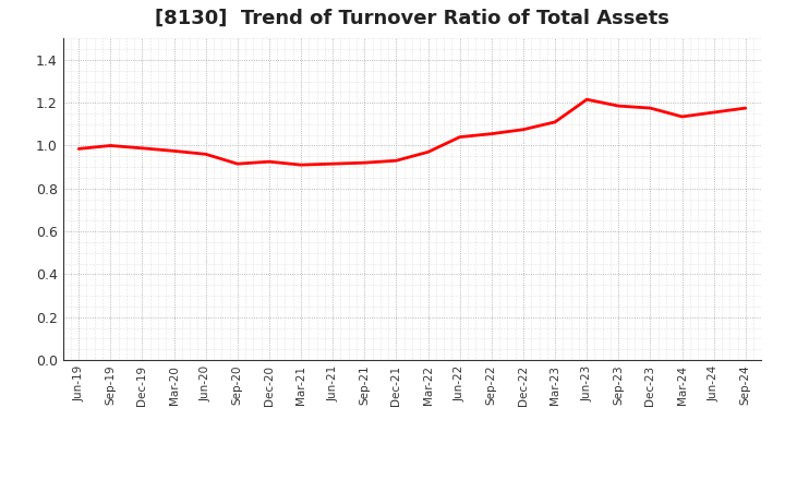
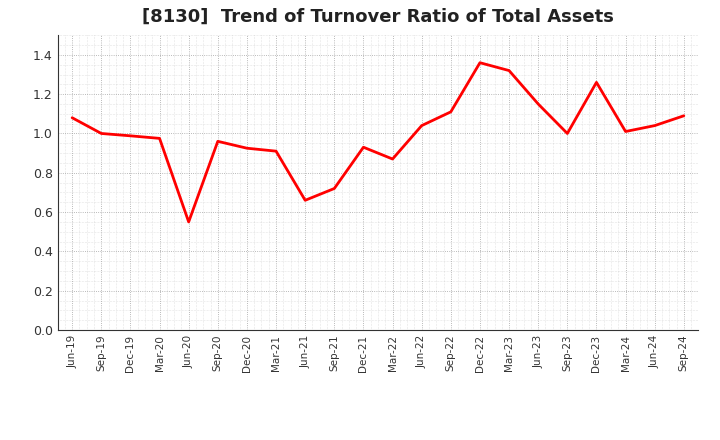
Jun-19: 0.98 -> 1.08
Jun-20: 0.96 -> 0.55
Sep-20: 0.92 -> 0.96
Jun-21: 0.92 -> 0.66
Sep-21: 0.92 -> 0.72
Mar-22: 0.97 -> 0.87
Sep-22: 1.05 -> 1.11
Dec-22: 1.07 -> 1.36
Mar-23: 1.11 -> 1.32
Jun-23: 1.22 -> 1.15
Sep-23: 1.19 -> 1.00
Dec-23: 1.18 -> 1.26
Mar-24: 1.14 -> 1.01
Jun-24: 1.16 -> 1.04
Sep-24: 1.18 -> 1.09
